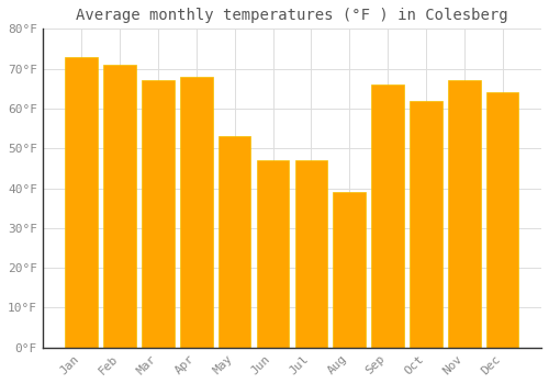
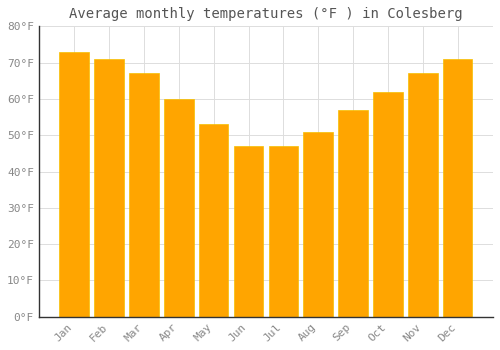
Apr: 68°F -> 60°F
Aug: 39°F -> 51°F
Sep: 66°F -> 57°F
Dec: 64°F -> 71°F
